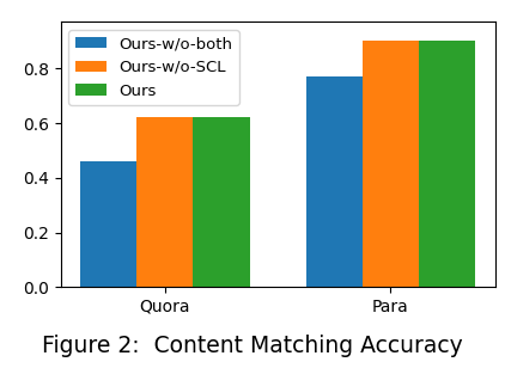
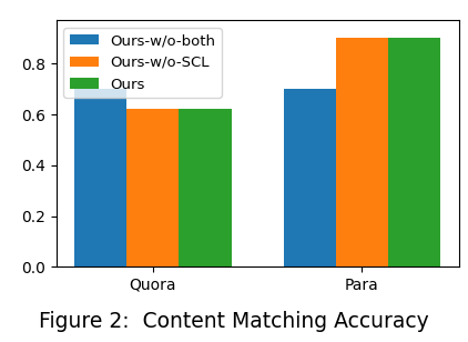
Ours-w/o-both/Quora: 0.46 -> 0.70
Ours-w/o-both/Para: 0.77 -> 0.70
